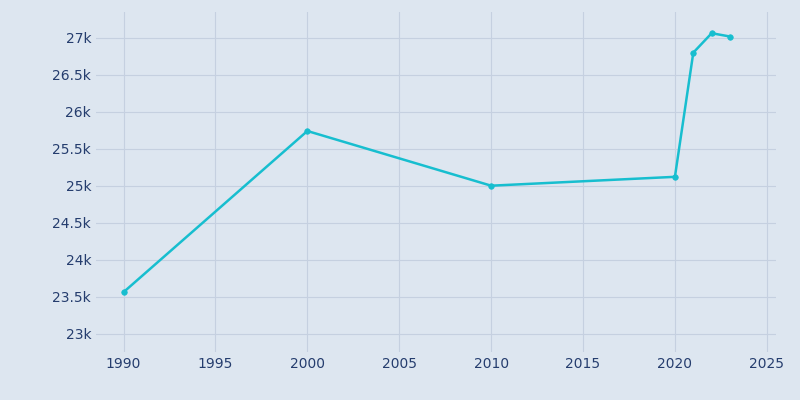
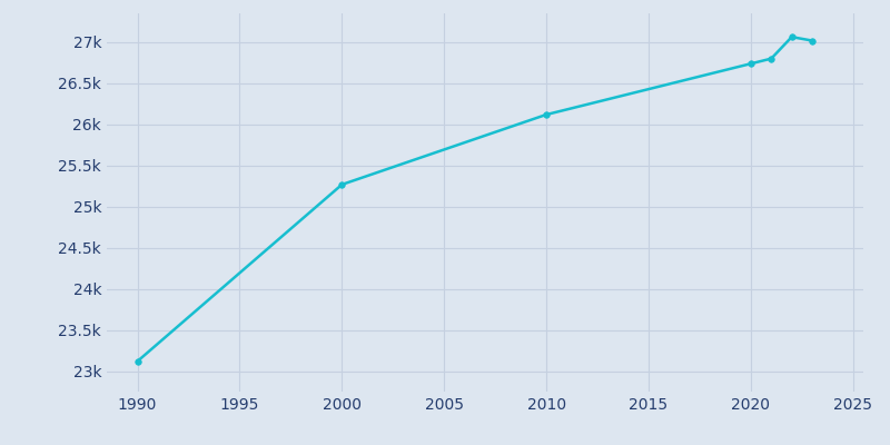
1990: 23.56k -> 23.12k
2000: 25.74k -> 25.27k
2010: 25.00k -> 26.12k
2020: 25.12k -> 26.74k
